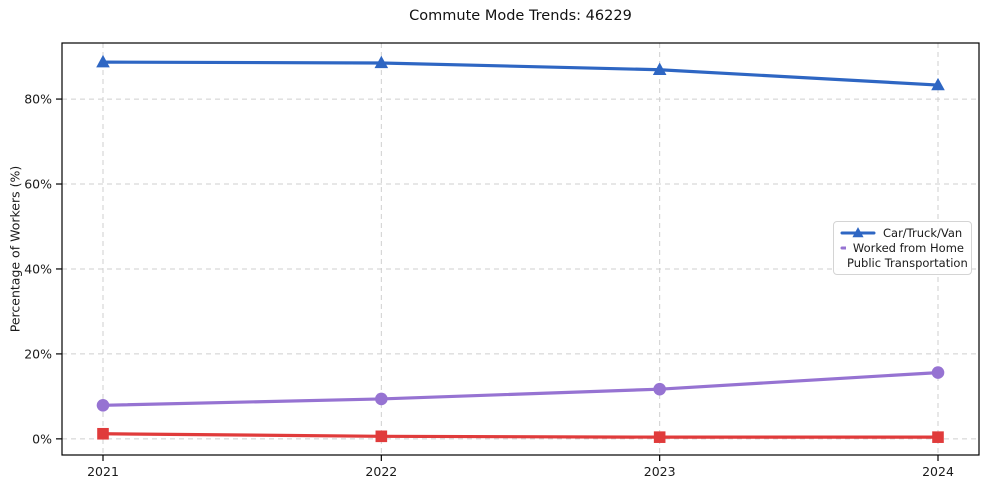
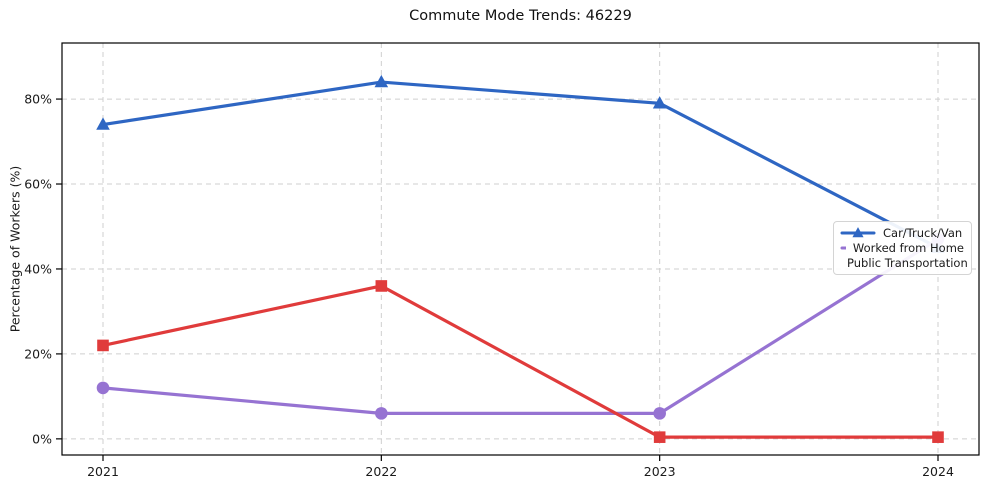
Car/Truck/Van/2021: 89% -> 74%
Worked from Home/2021: 8% -> 12%
Public Transportation/2021: 1% -> 22%
Car/Truck/Van/2022: 88% -> 84%
Worked from Home/2022: 9% -> 6%
Public Transportation/2022: 1% -> 36%
Car/Truck/Van/2023: 87% -> 79%
Worked from Home/2023: 12% -> 6%
Car/Truck/Van/2024: 83% -> 45%
Worked from Home/2024: 16% -> 47%
